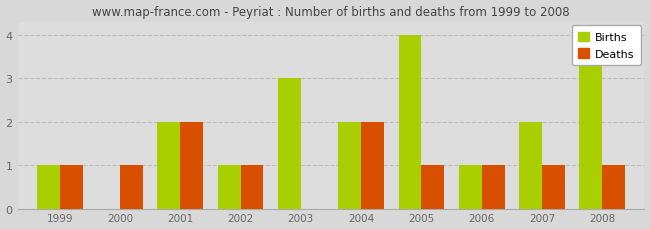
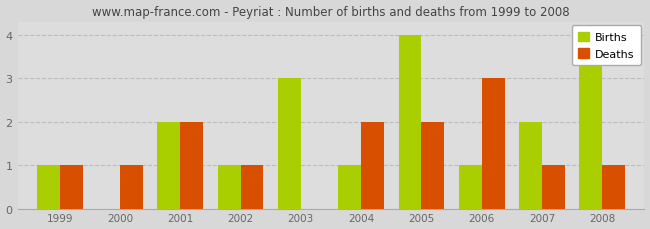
Births/2004: 2 -> 1
Deaths/2005: 1 -> 2
Deaths/2006: 1 -> 3
